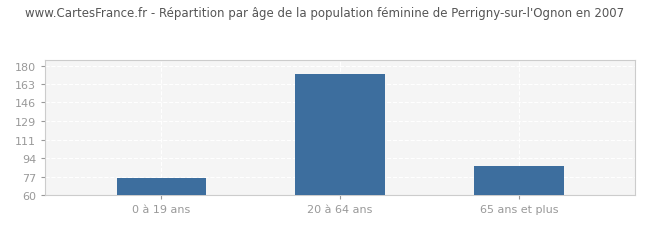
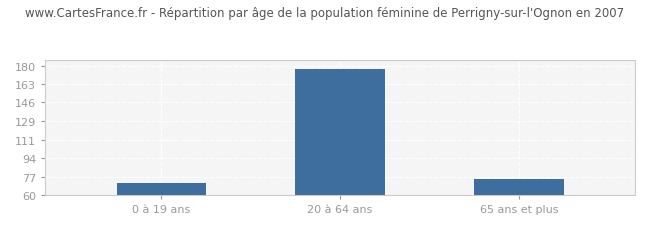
0 à 19 ans: 76 -> 71
20 à 64 ans: 172 -> 177
65 ans et plus: 87 -> 75
